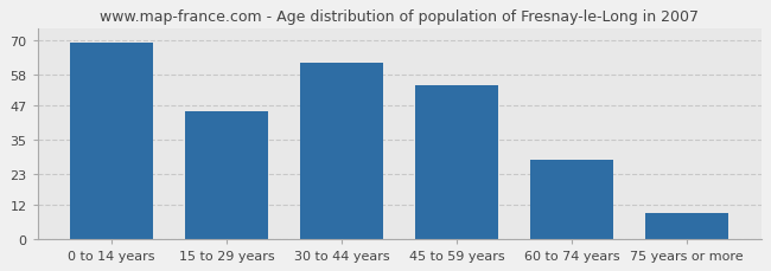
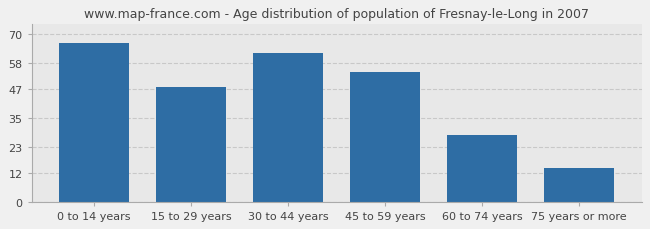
0 to 14 years: 69 -> 66
15 to 29 years: 45 -> 48
75 years or more: 9 -> 14
